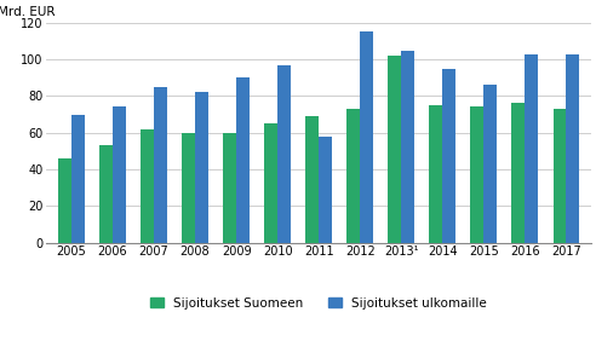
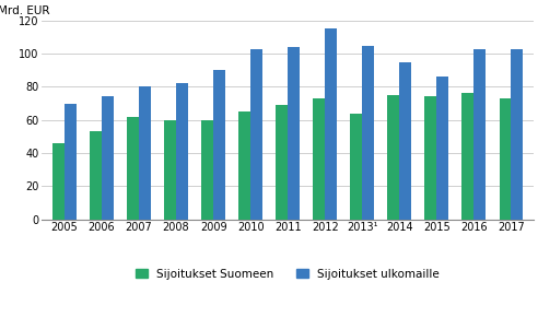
Sijoitukset ulkomaille/2007: 85 -> 80
Sijoitukset ulkomaille/2010: 97 -> 103
Sijoitukset ulkomaille/2011: 58 -> 104
Sijoitukset Suomeen/2013¹: 102 -> 64
